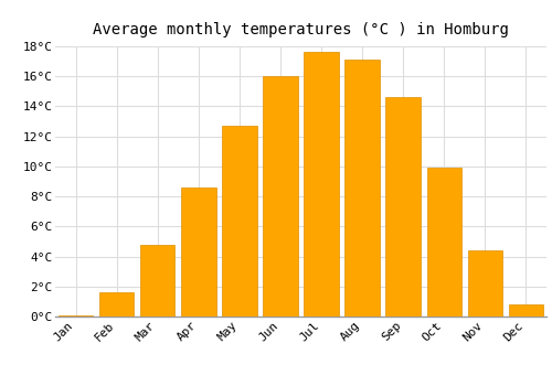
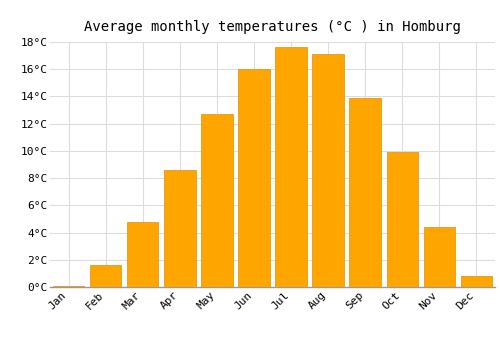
Sep: 14.6°C -> 13.9°C
